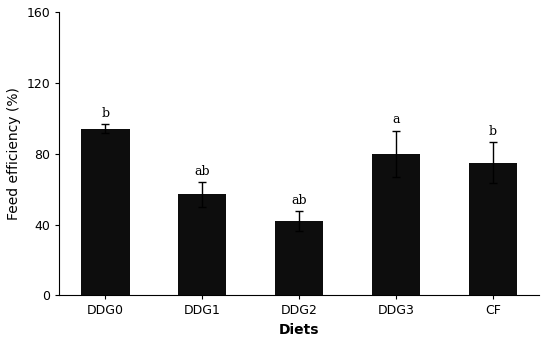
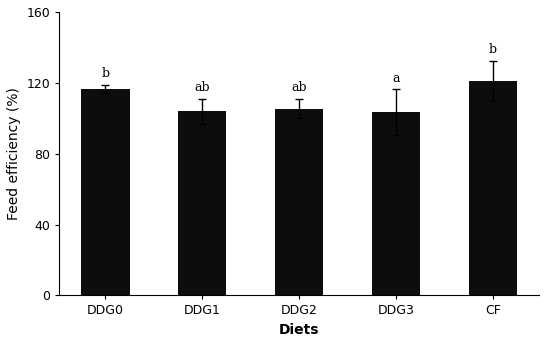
DDG0: 94 -> 116
DDG1: 57 -> 104
DDG2: 42 -> 106
DDG3: 80 -> 104
CF: 75 -> 121
